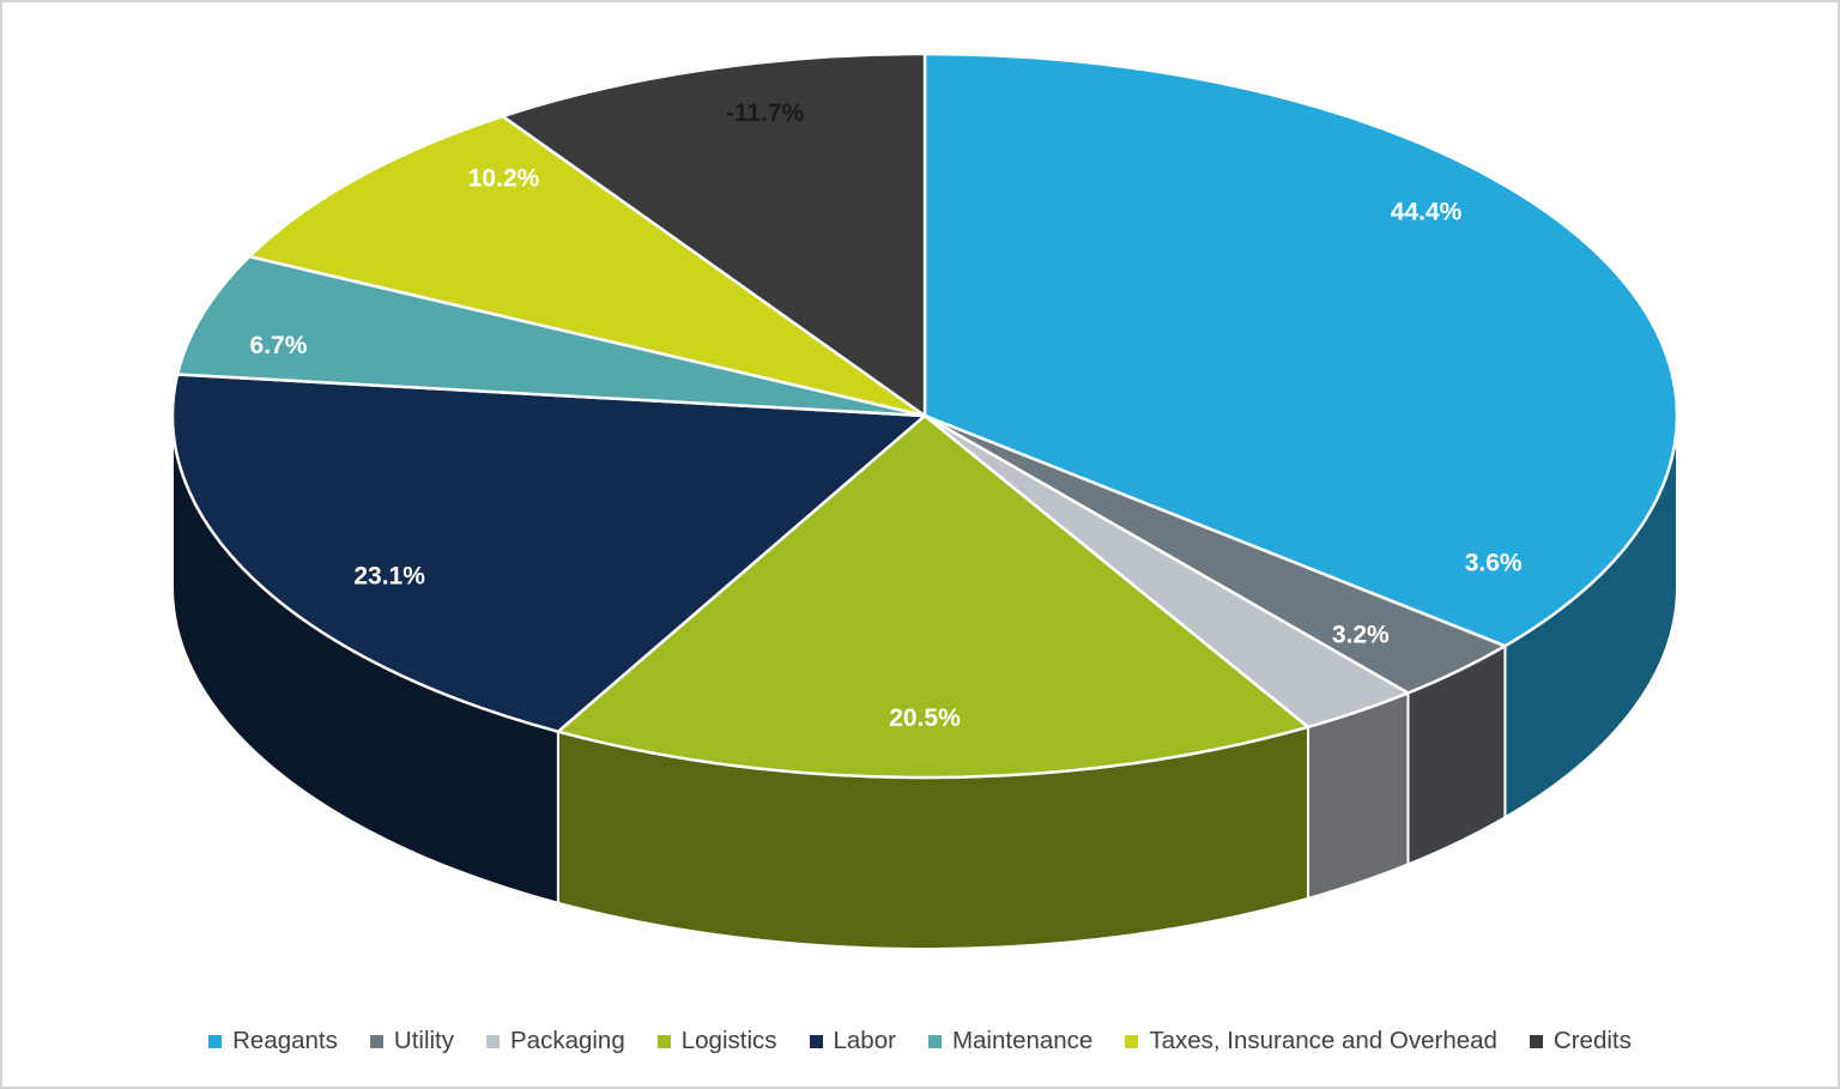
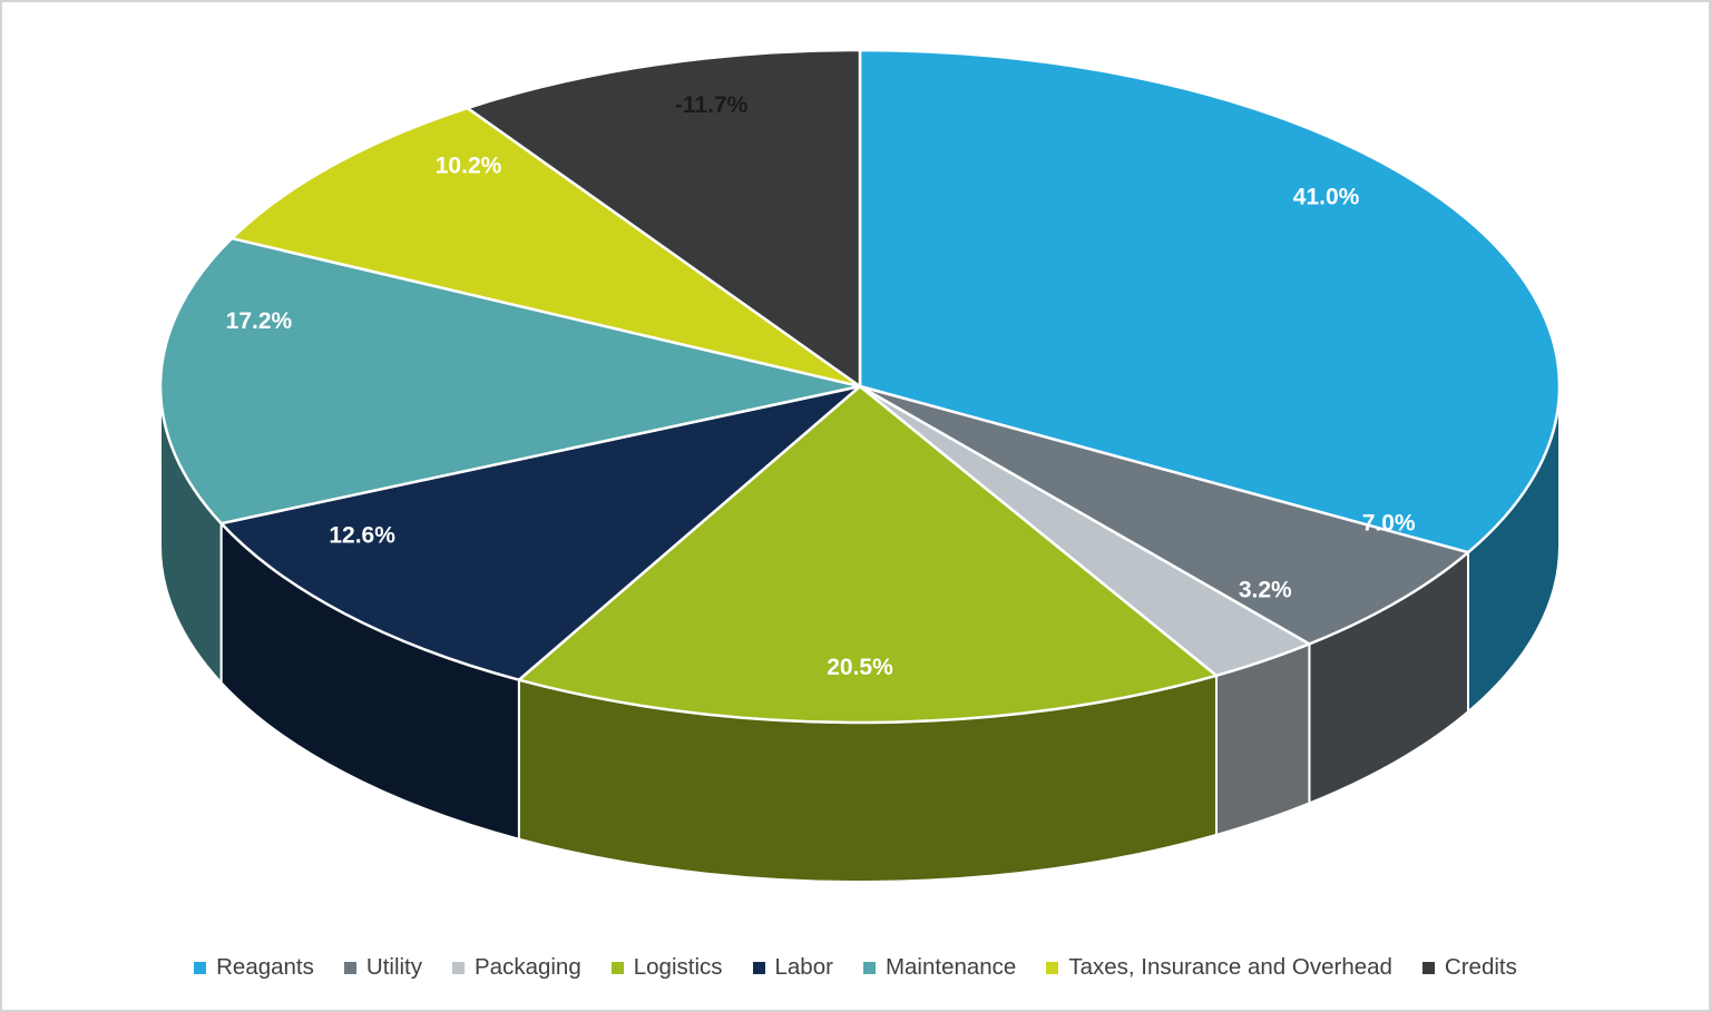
Reagants: 44.4% -> 41.0%
Utility: 3.6% -> 7.0%
Labor: 23.1% -> 12.6%
Maintenance: 6.7% -> 17.2%
